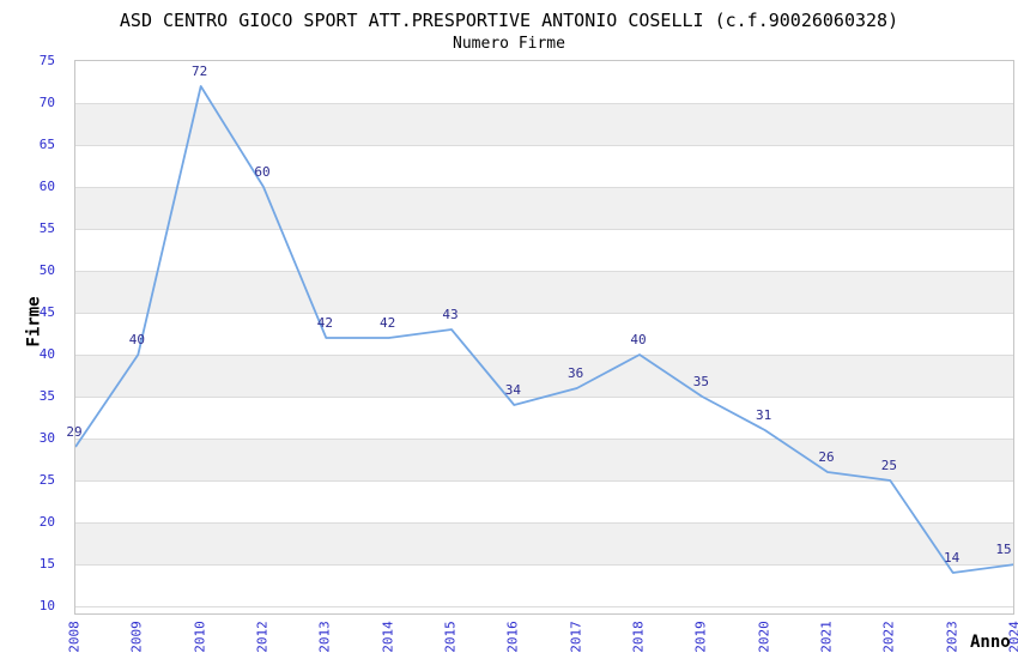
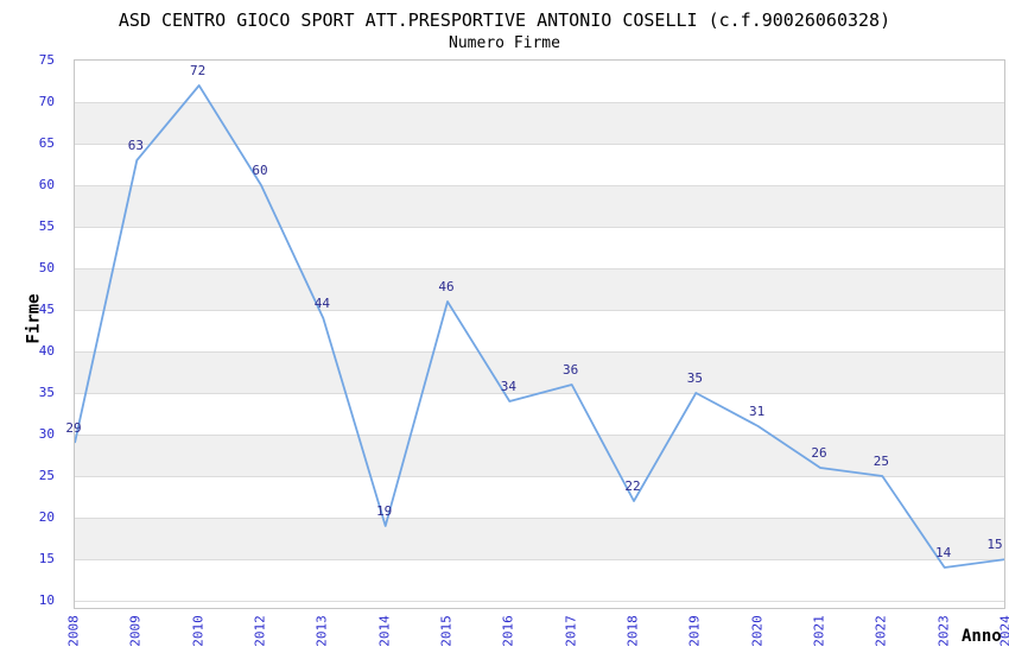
2009: 40 -> 63
2013: 42 -> 44
2014: 42 -> 19
2015: 43 -> 46
2018: 40 -> 22
